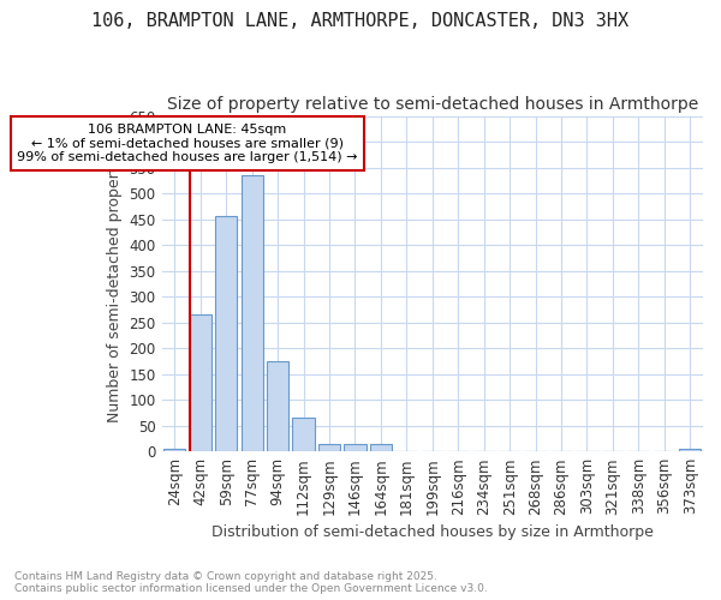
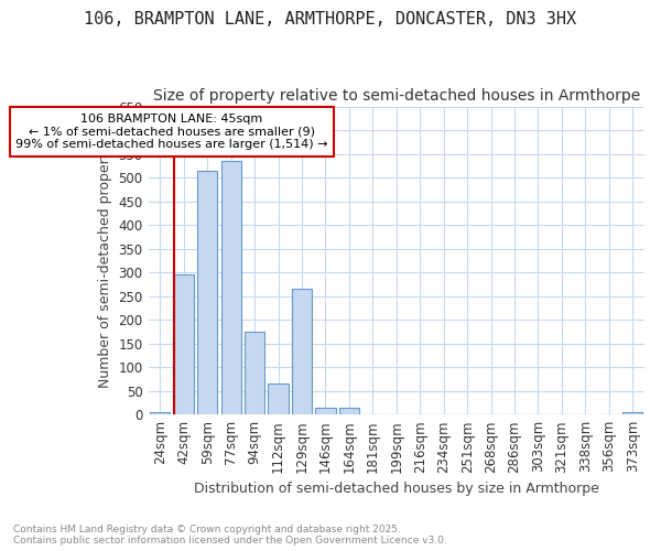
42sqm: 265 -> 295
59sqm: 455 -> 515
129sqm: 15 -> 265
